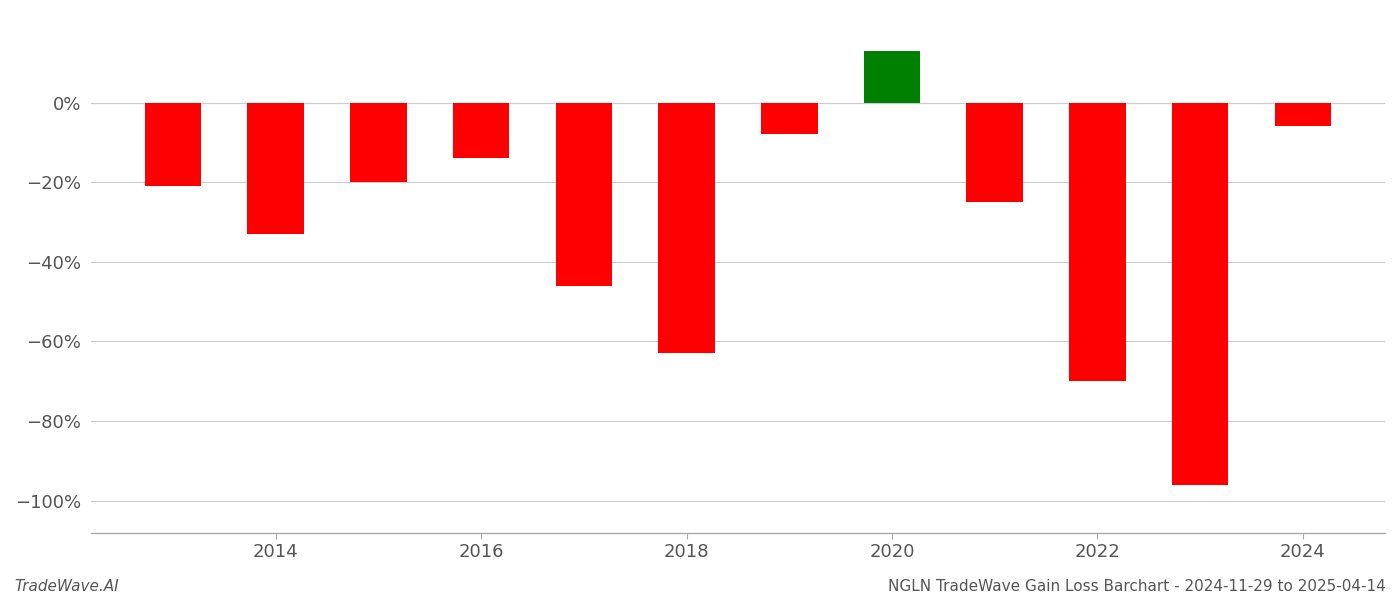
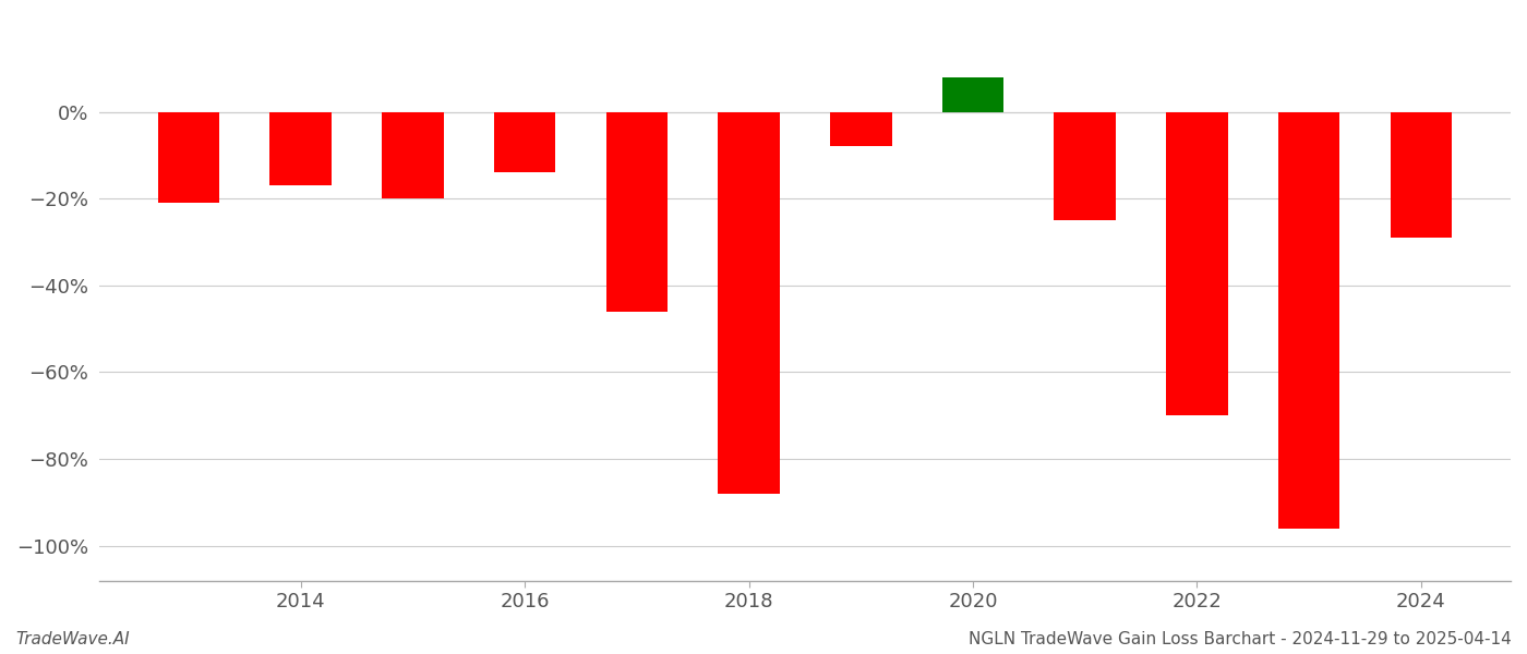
2014: -33% -> -17%
2018: -63% -> -88%
2020: 13% -> 8%
2024: -6% -> -29%
